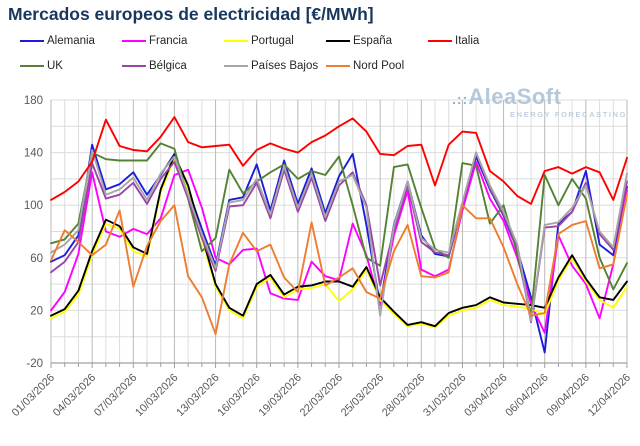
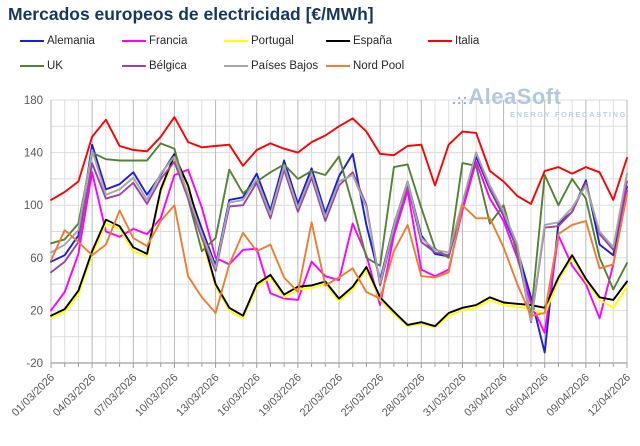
Italia/04/03/2026: 133 -> 152
Nord Pool/07/03/2026: 38 -> 75
Nord Pool/13/03/2026: 2 -> 18
Alemania/16/03/2026: 131 -> 124
España/22/03/2026: 42 -> 29
Alemania/25/03/2026: 24 -> 43
Países Bajos/25/03/2026: 16 -> 41
Alemania/09/04/2026: 126 -> 119
